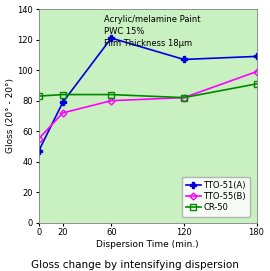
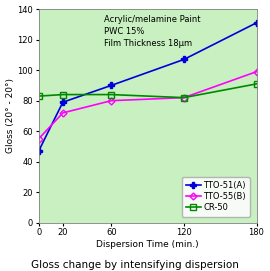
TTO-51(A)/60: 121 -> 90
TTO-51(A)/180: 109 -> 131
